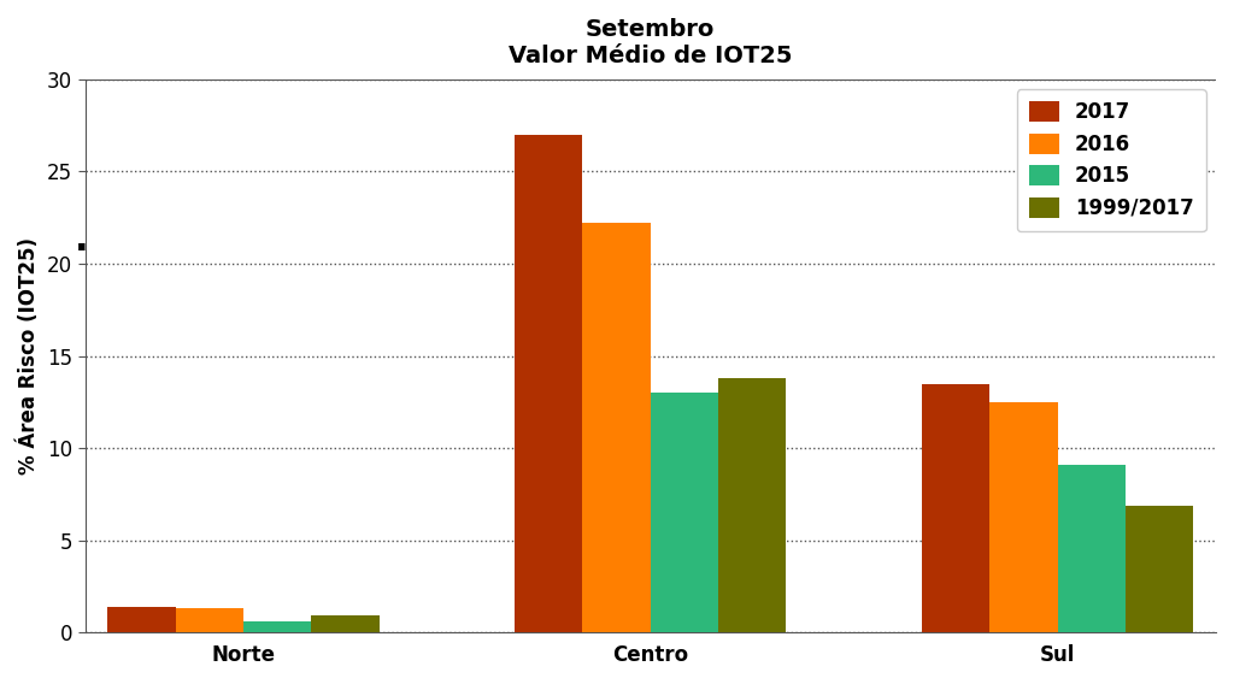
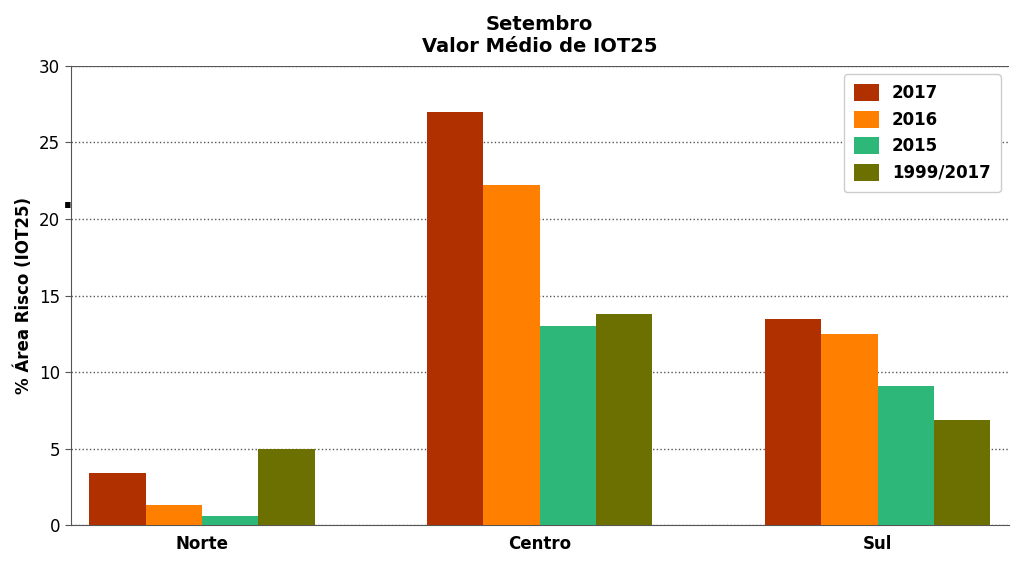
2017/Norte: 1.4 -> 3.4
1999/2017/Norte: 0.9 -> 5.0
